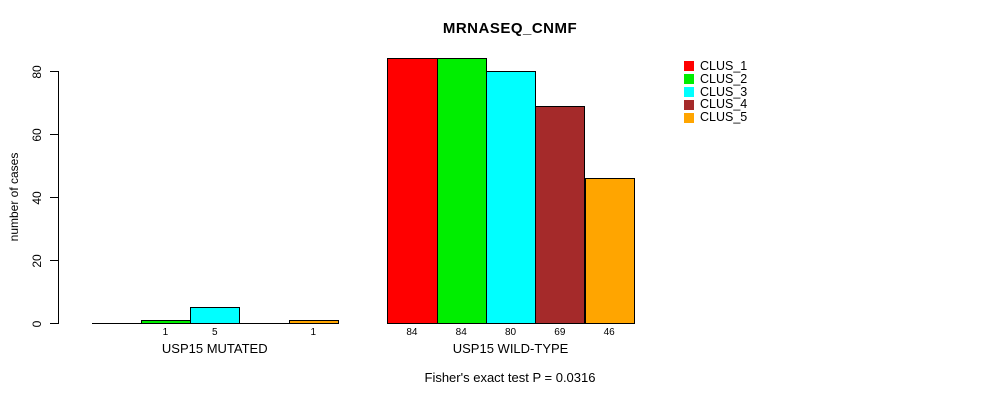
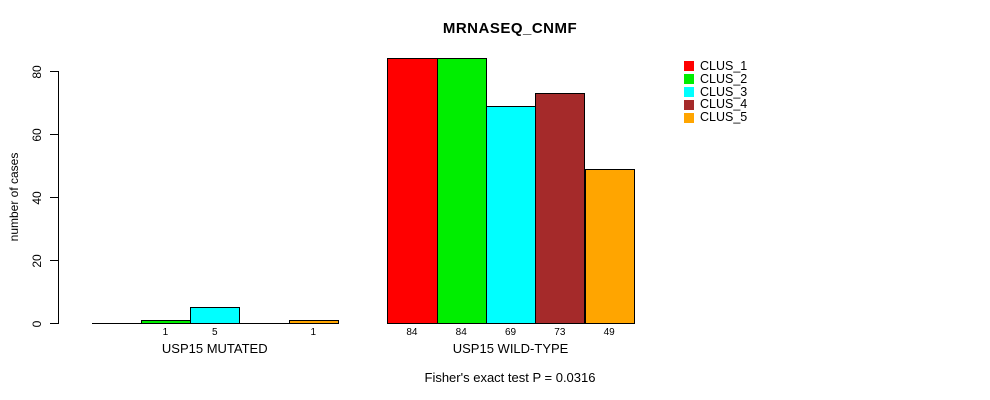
CLUS_3/USP15 WILD-TYPE: 80 -> 69
CLUS_4/USP15 WILD-TYPE: 69 -> 73
CLUS_5/USP15 WILD-TYPE: 46 -> 49
